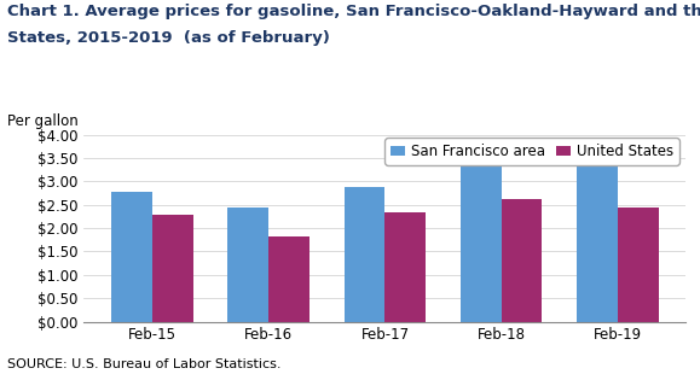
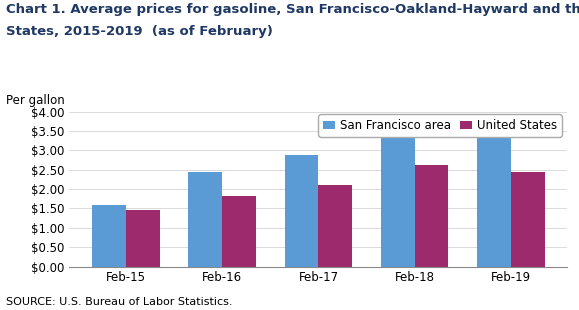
San Francisco area/Feb-15: $2.77 -> $1.60
United States/Feb-15: $2.29 -> $1.45
United States/Feb-17: $2.35 -> $2.10
